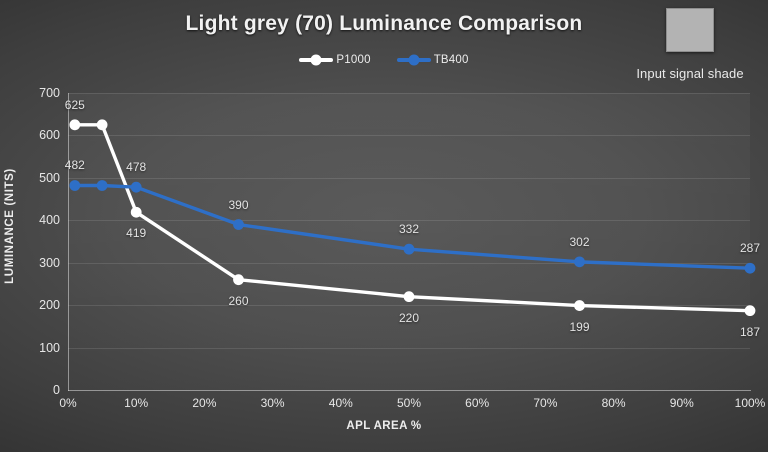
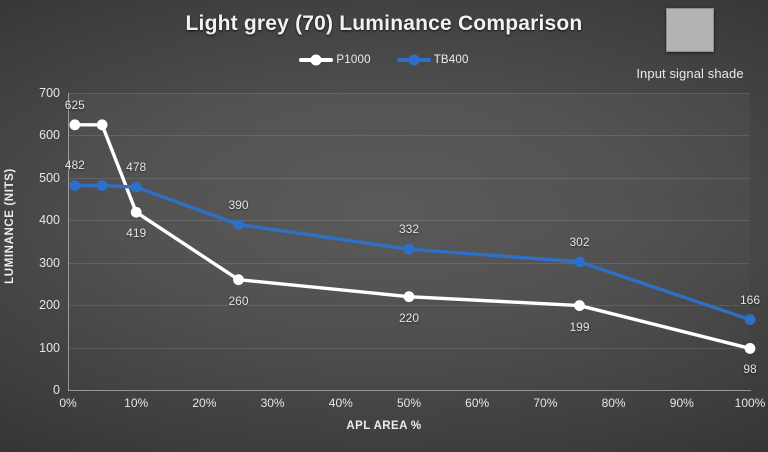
P1000/100: 187 -> 98
TB400/100: 287 -> 166
